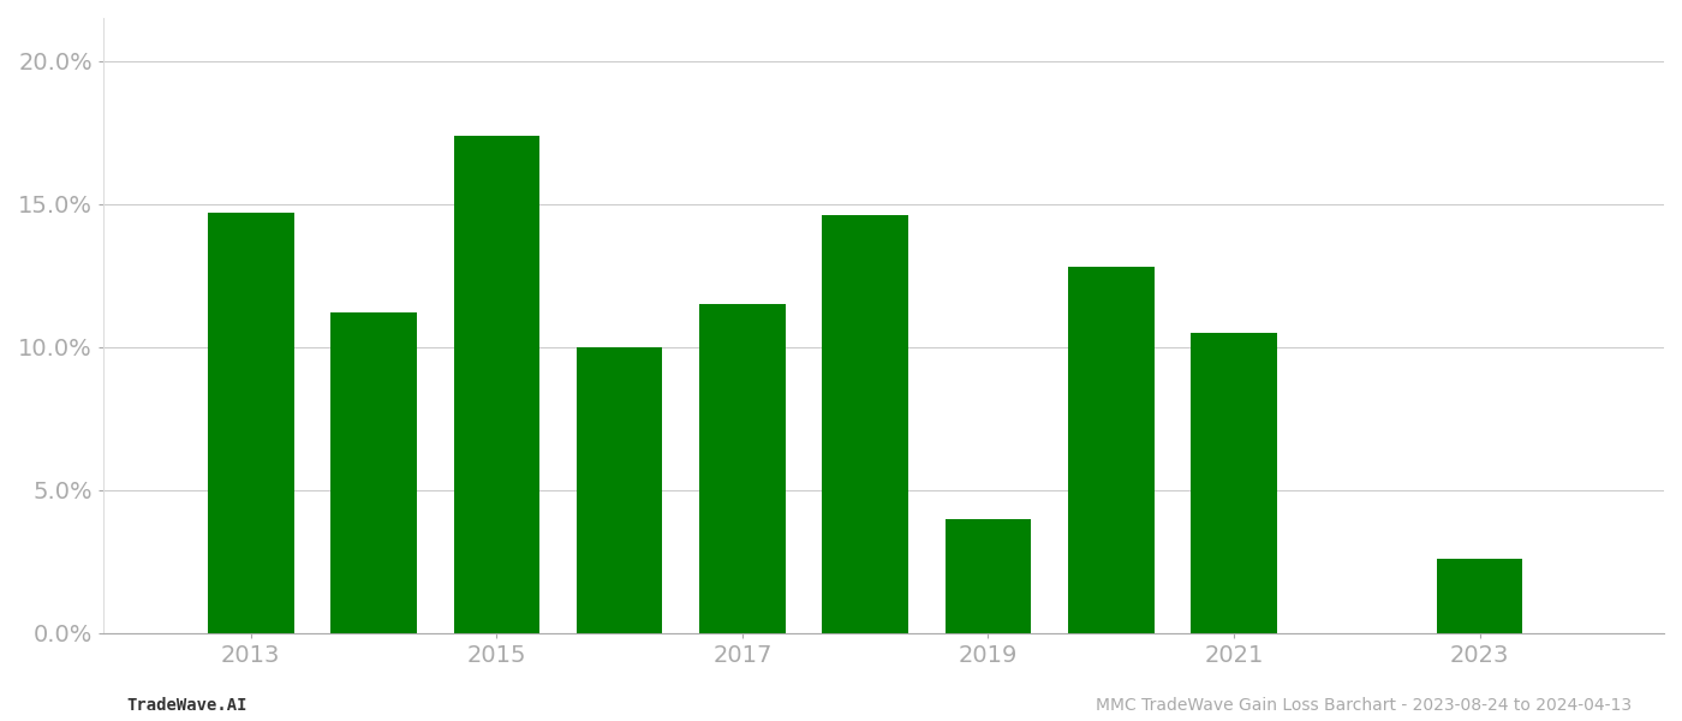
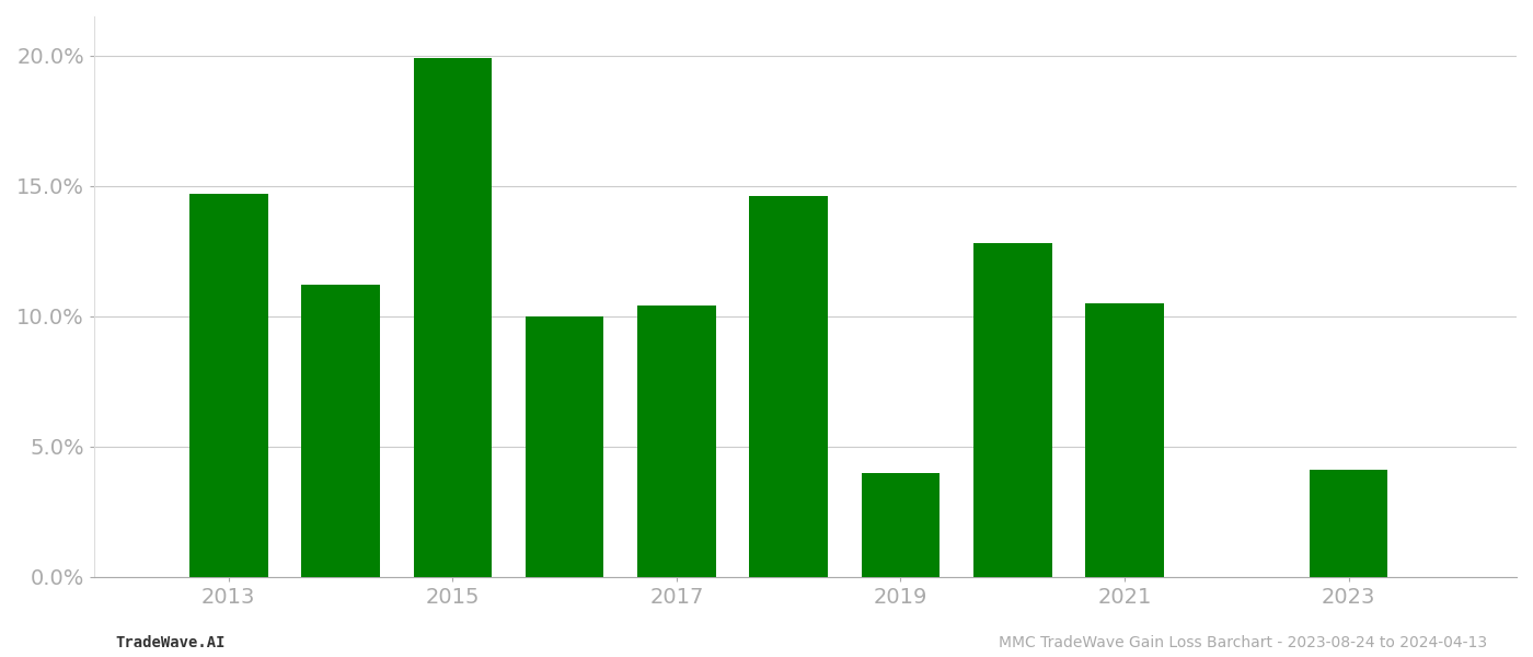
2015: 17.4% -> 19.9%
2017: 11.5% -> 10.4%
2023: 2.6% -> 4.1%
